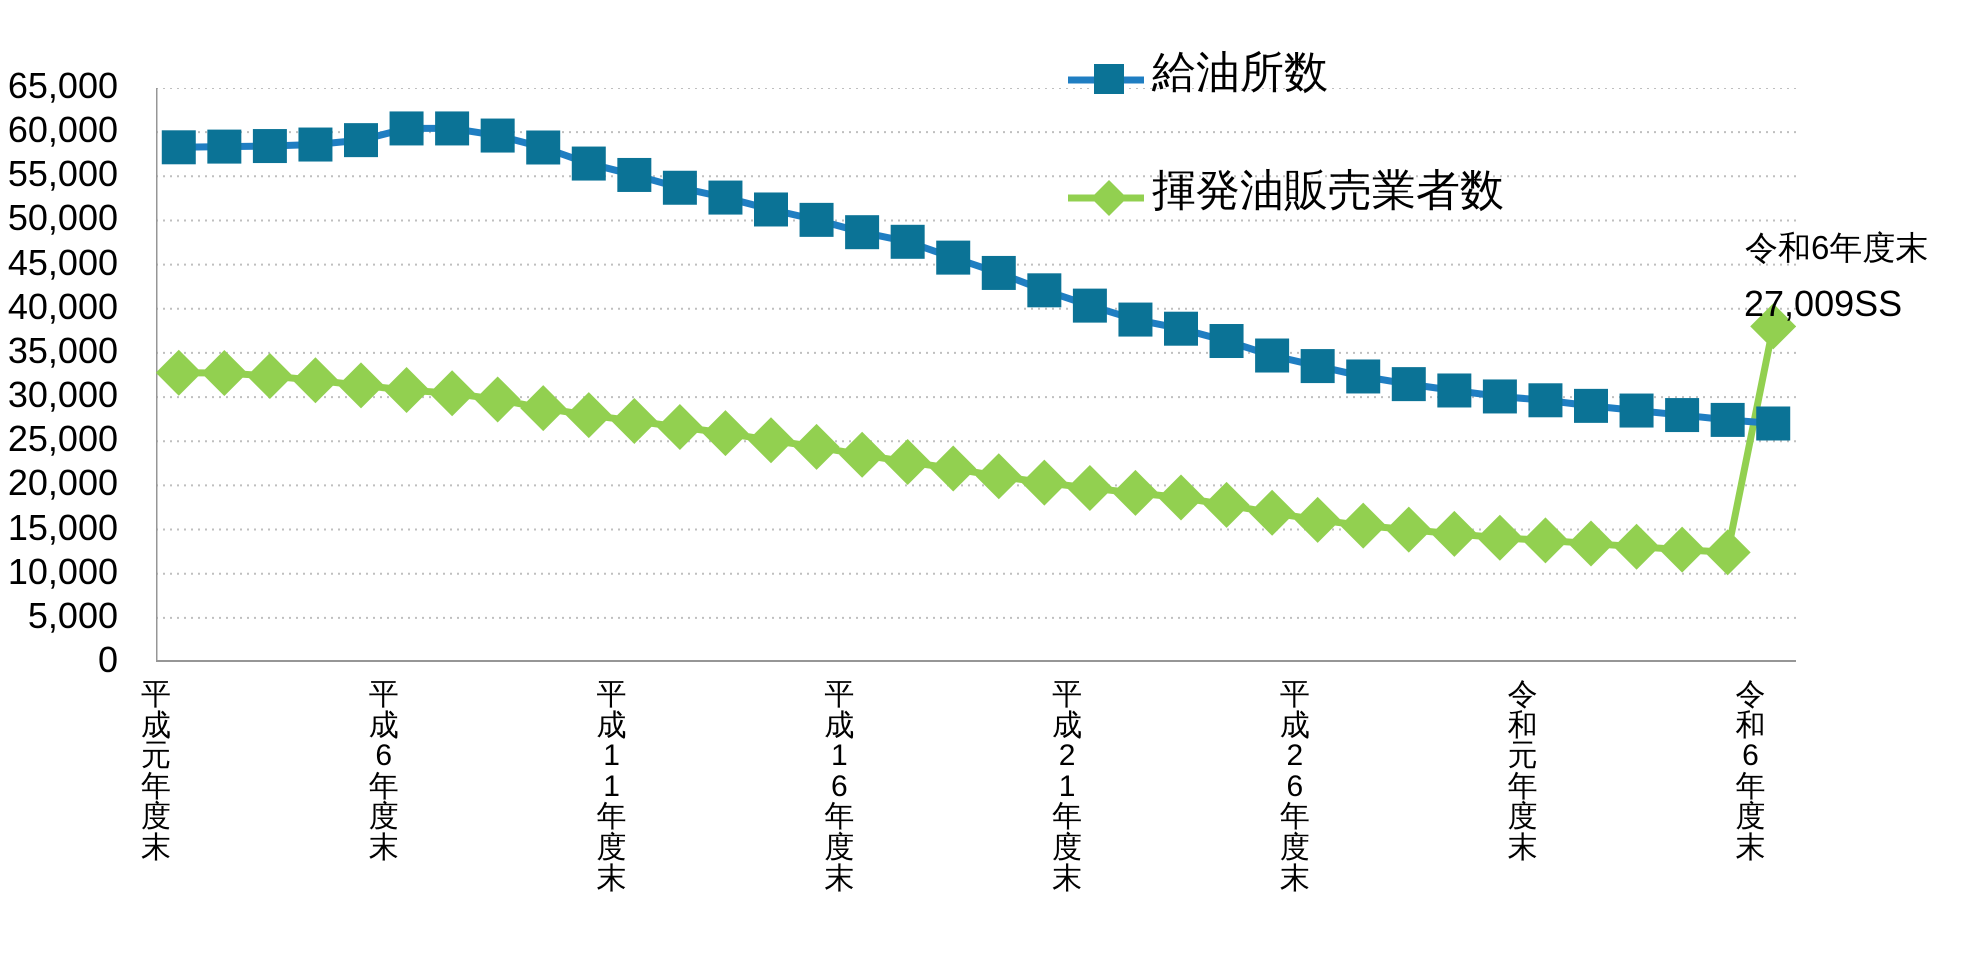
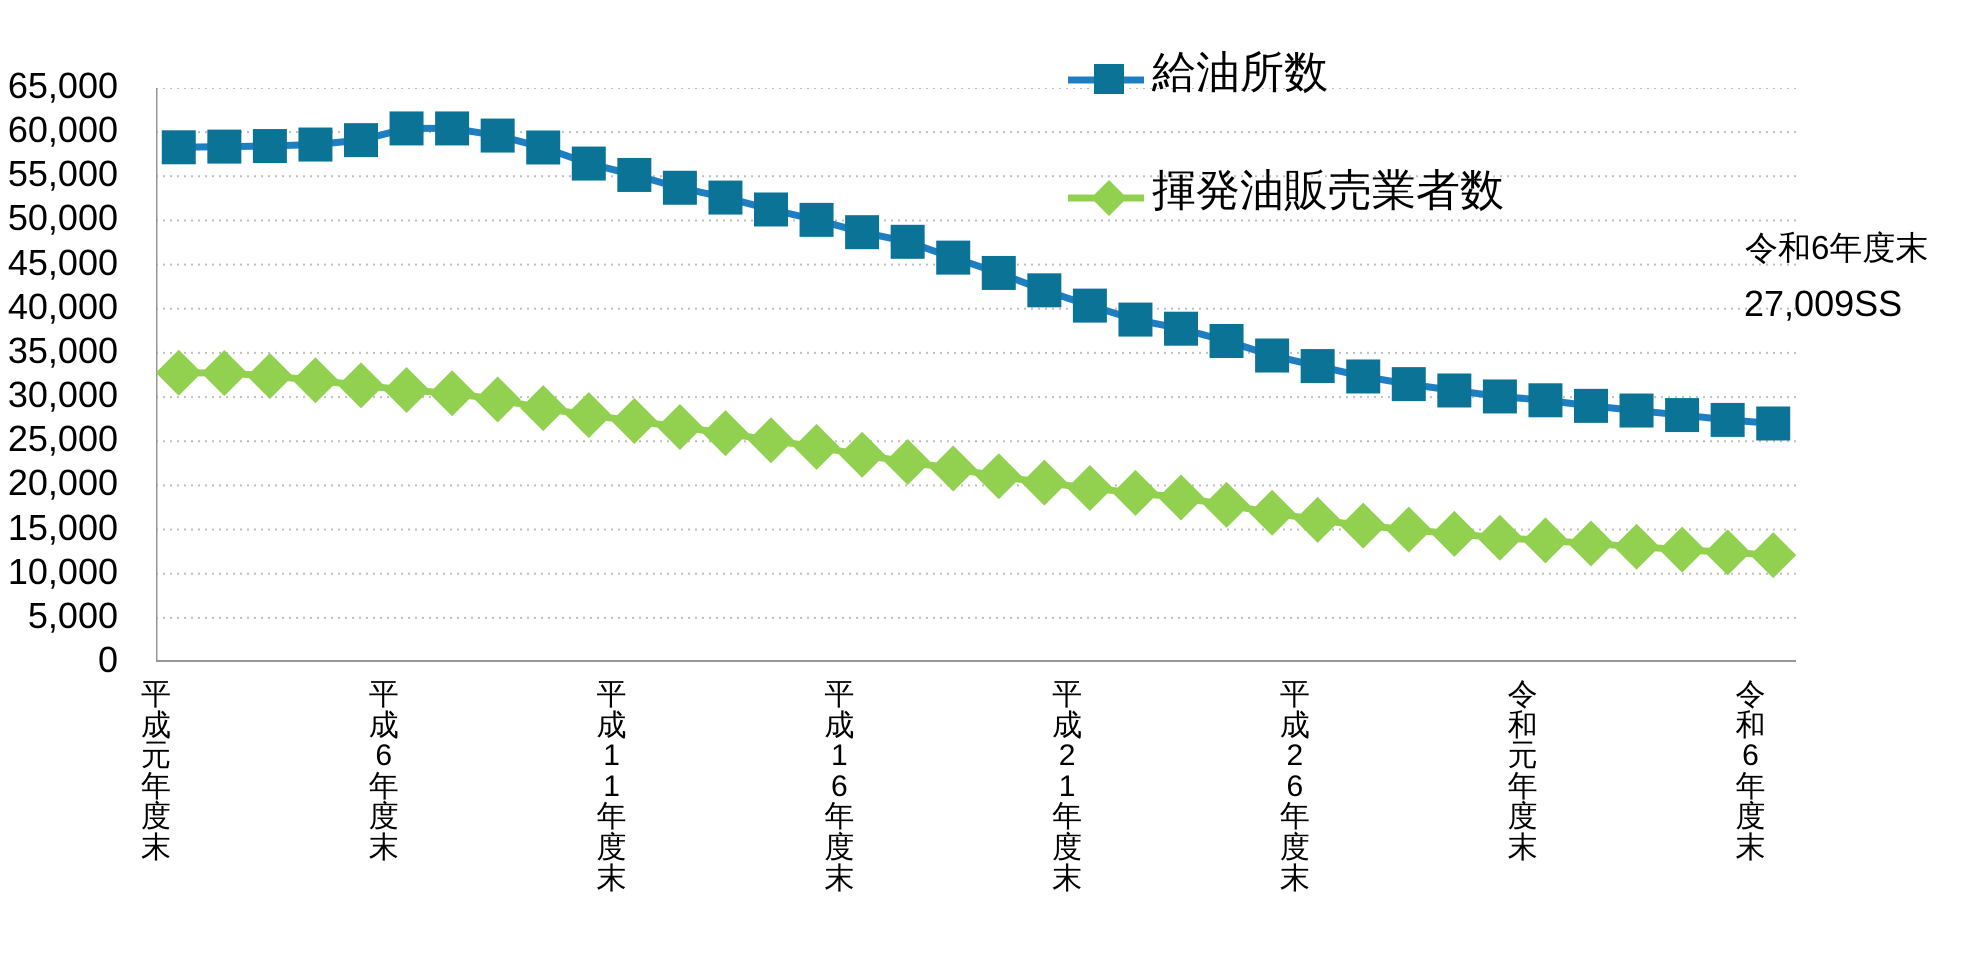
揮発油販売業者数/令和6年度末: 38000 -> 12000
